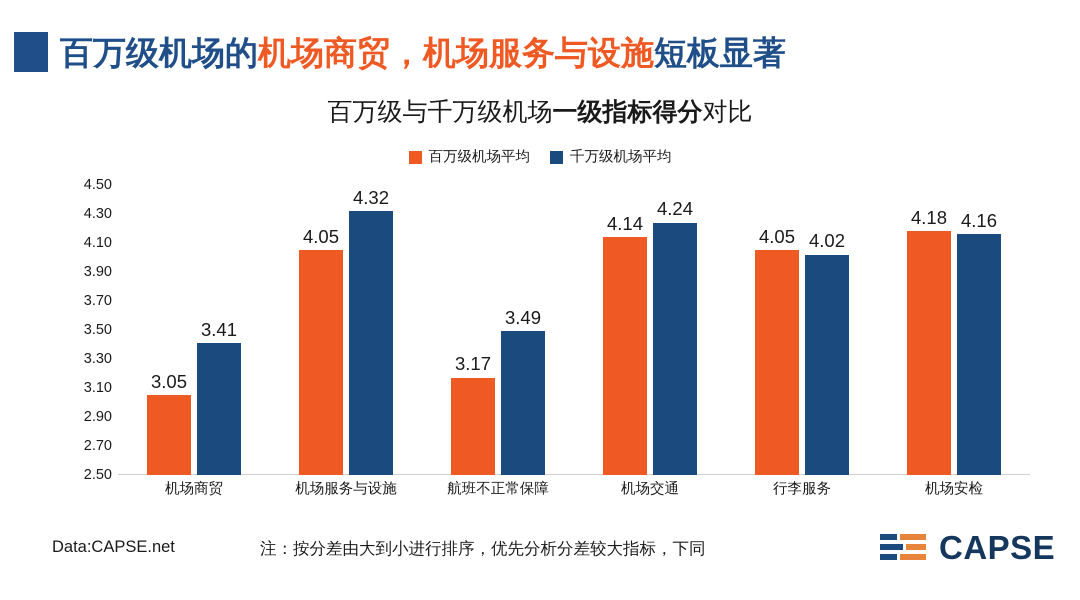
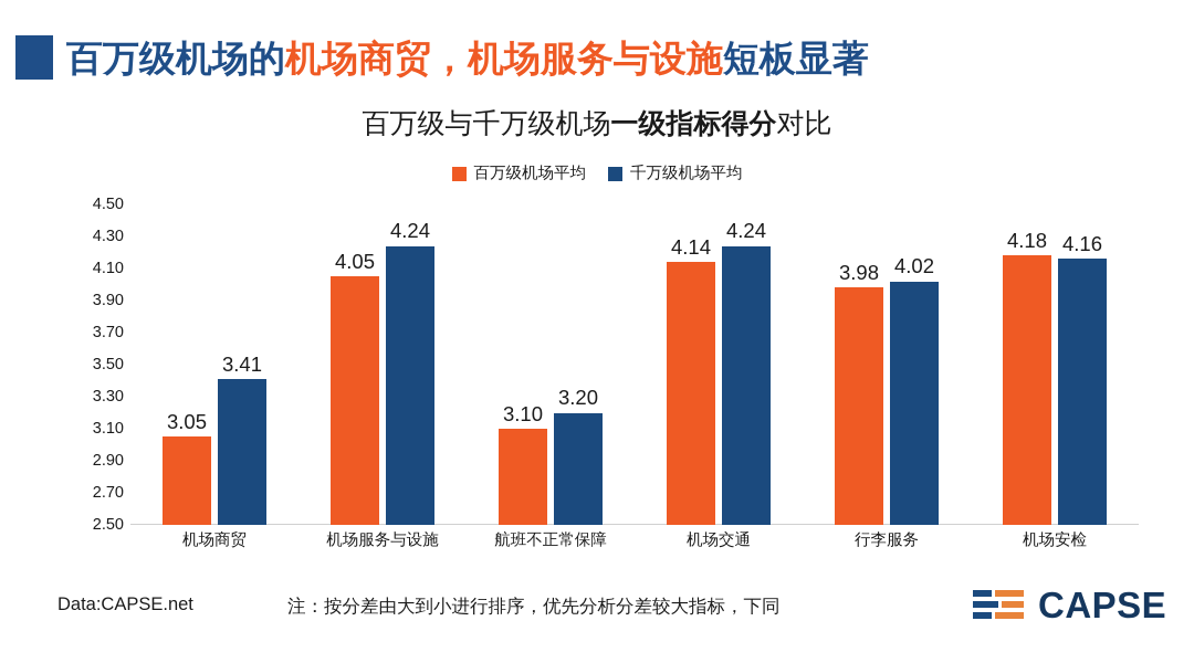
千万级机场平均/机场服务与设施: 4.32 -> 4.24
百万级机场平均/航班不正常保障: 3.17 -> 3.10
千万级机场平均/航班不正常保障: 3.49 -> 3.20
百万级机场平均/行李服务: 4.05 -> 3.98
